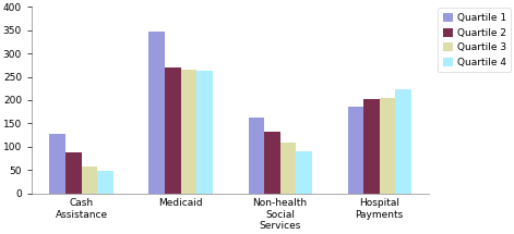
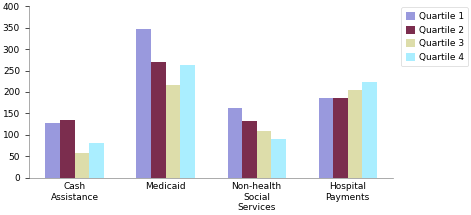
Quartile 2/Cash Assistance: 88 -> 135
Quartile 4/Cash Assistance: 48 -> 80
Quartile 3/Medicaid: 265 -> 215
Quartile 2/Hospital Payments: 202 -> 185
